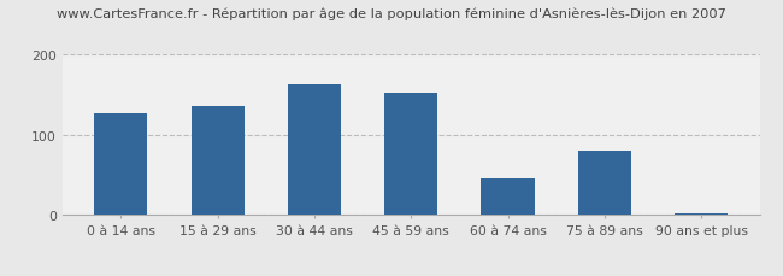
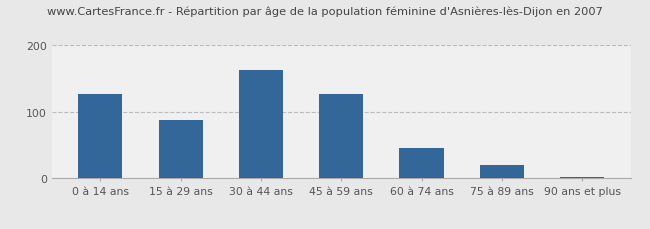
15 à 29 ans: 136 -> 88
45 à 59 ans: 152 -> 127
75 à 89 ans: 80 -> 20
